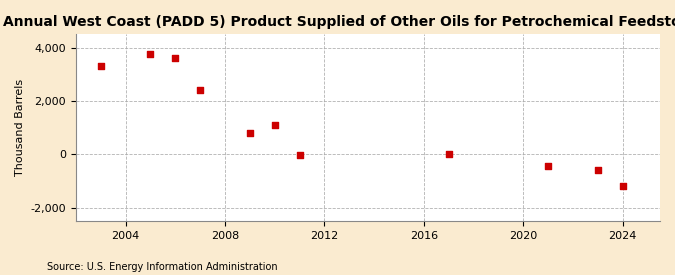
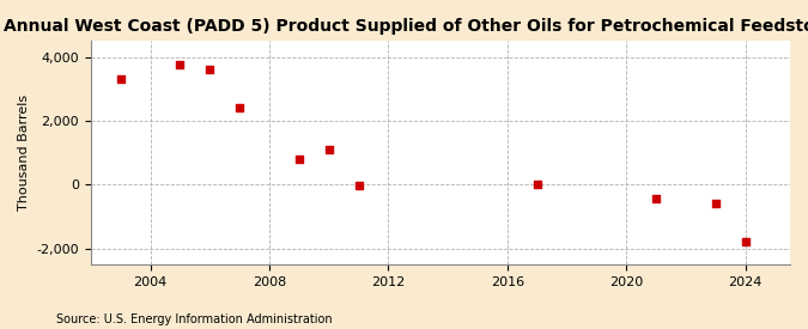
2024: -1,200 -> -1,800
